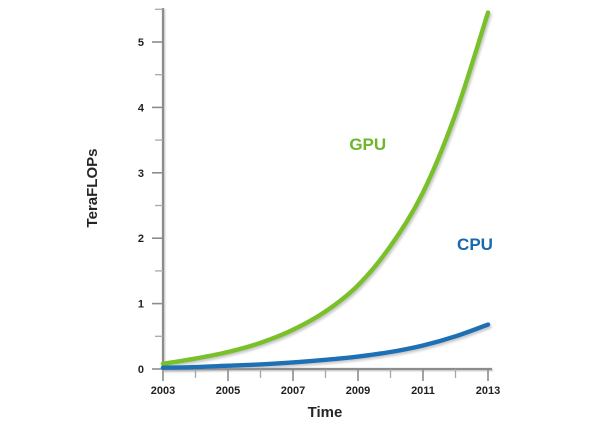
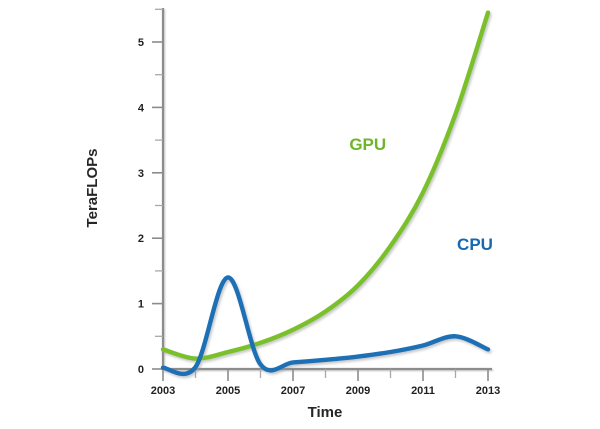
GPU/2003: 0.1 -> 0.3
CPU/2005: 0.1 -> 1.4
CPU/2013: 0.7 -> 0.3
